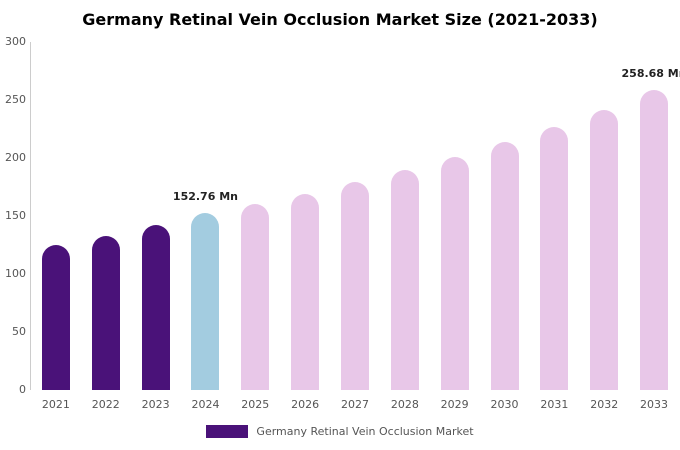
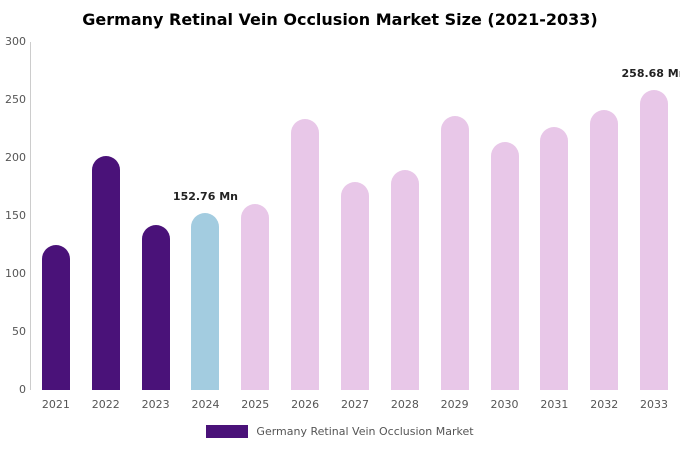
2022: 133 -> 202
2026: 169 -> 234
2029: 201 -> 236
